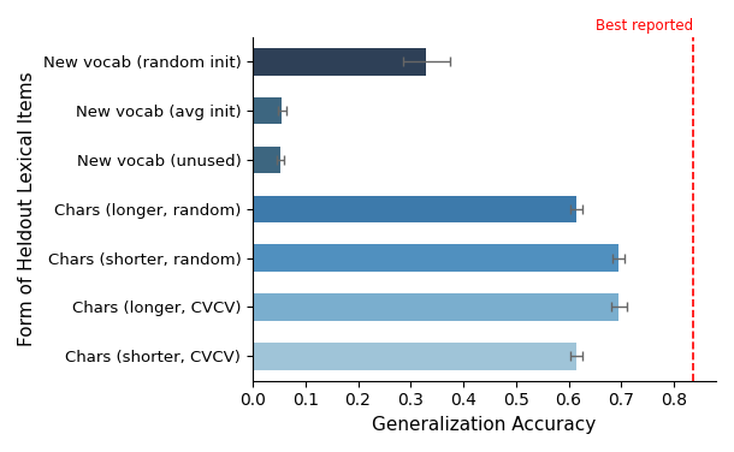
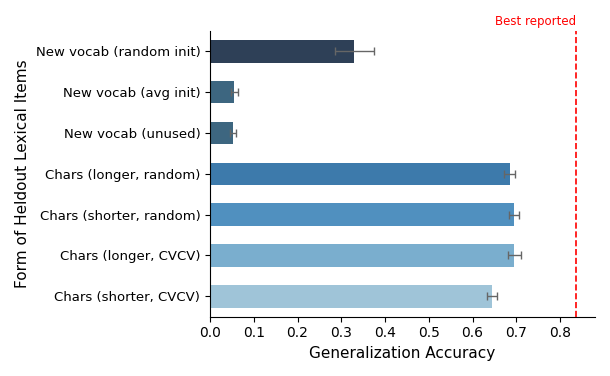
Chars (longer, random): 0.615 -> 0.685
Chars (shorter, CVCV): 0.615 -> 0.645
